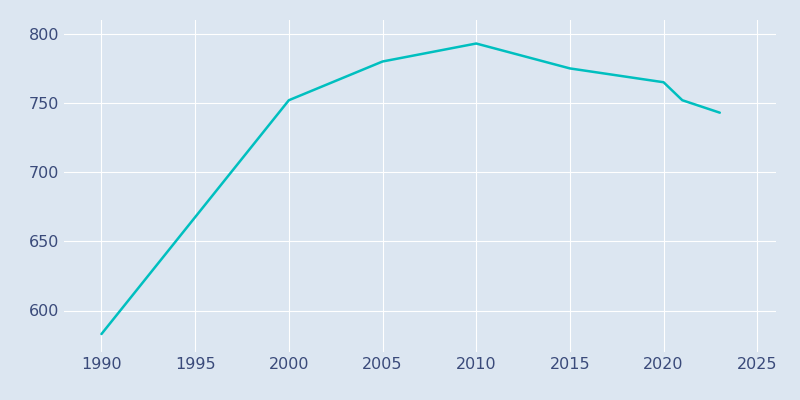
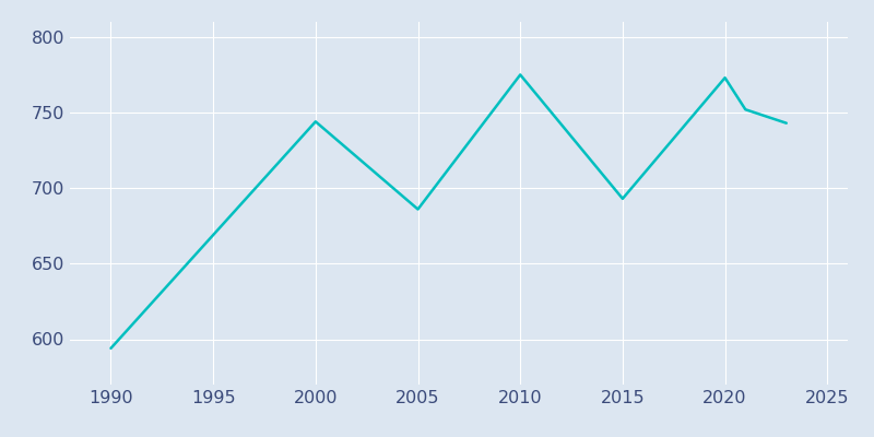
1990: 583 -> 594
2000: 752 -> 744
2005: 780 -> 686
2010: 793 -> 775
2015: 775 -> 693
2020: 765 -> 773
